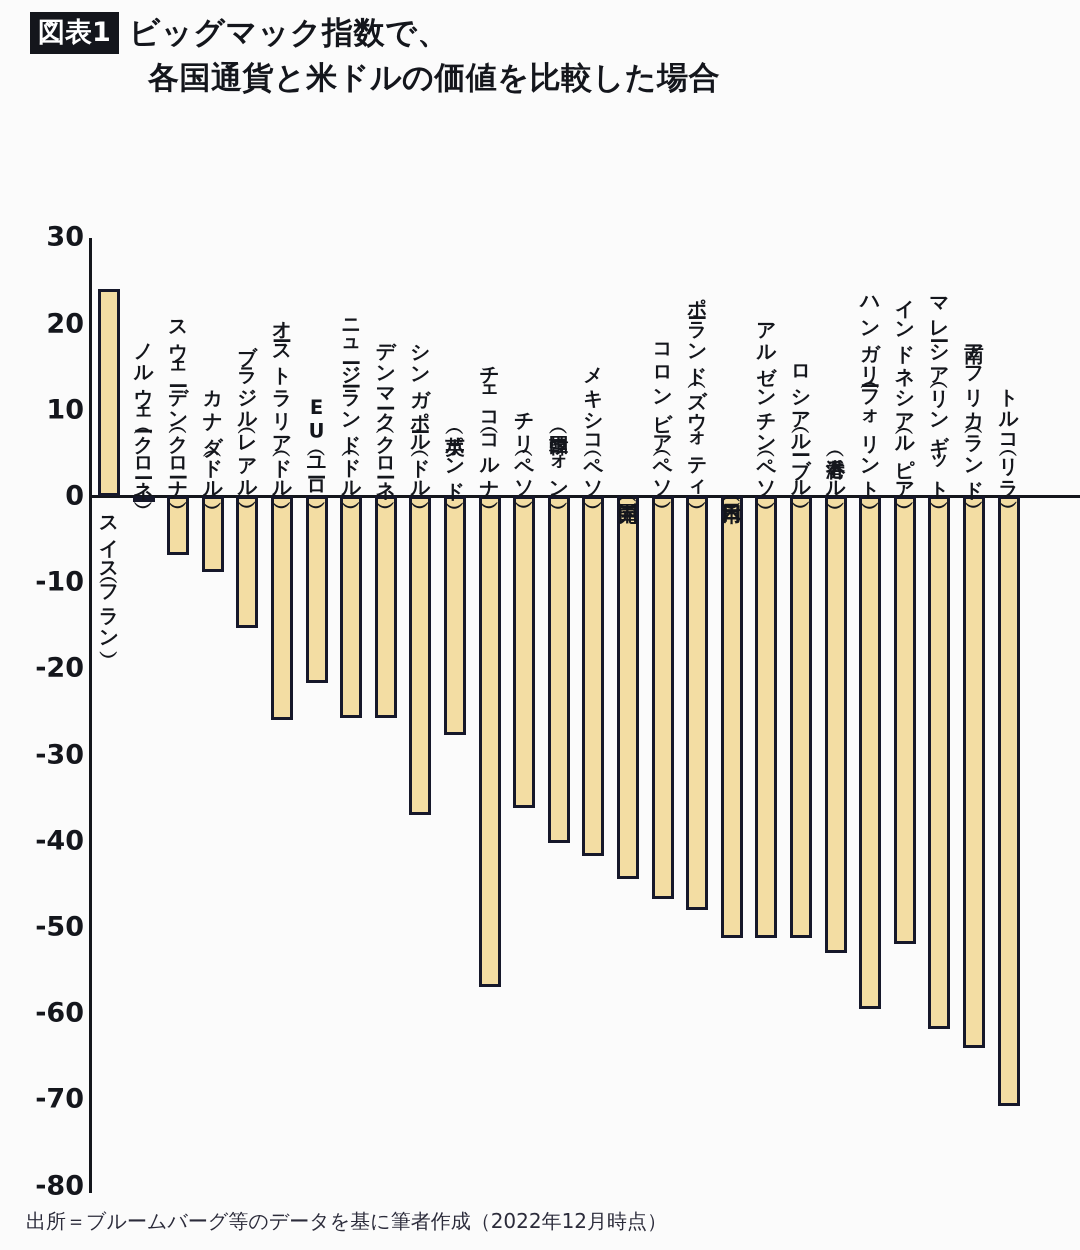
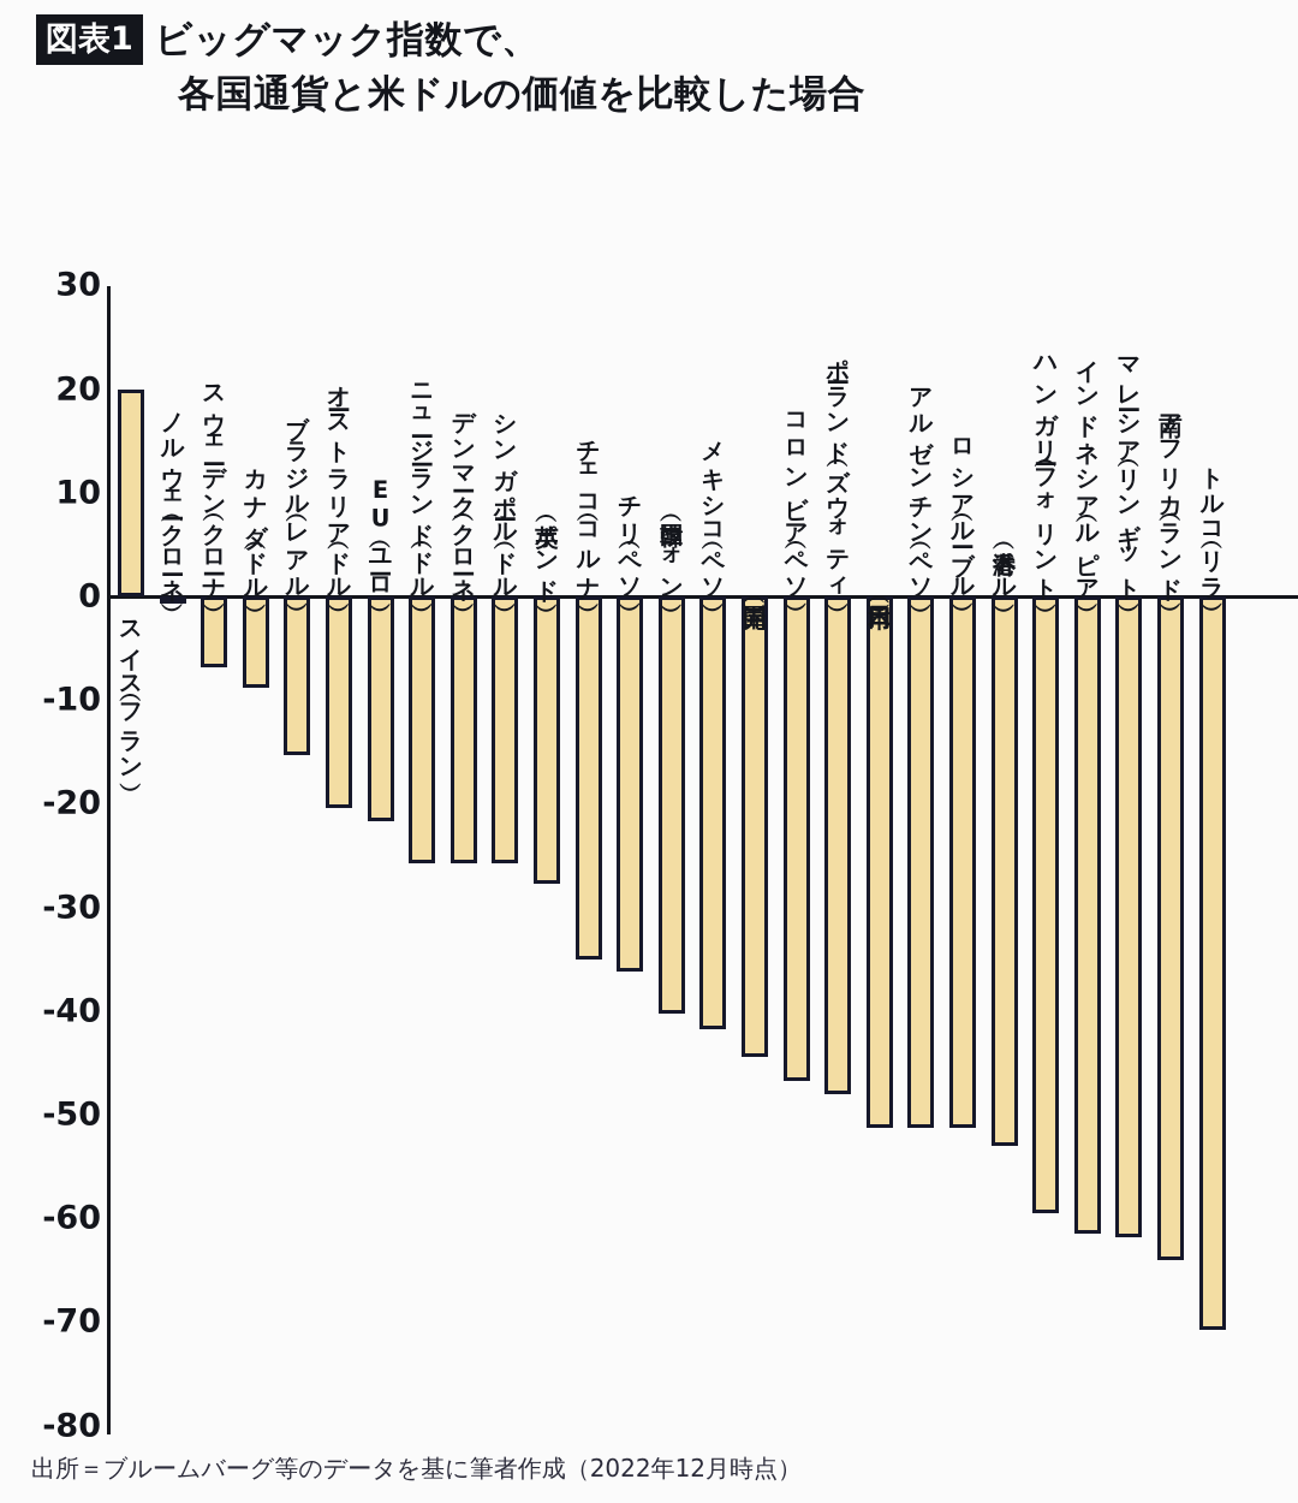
スイス（フラン）: 24 -> 20
オーストラリア（ドル）: -26 -> -20
シンガポール（ドル）: -37 -> -26
チェコ（コルナ）: -57 -> -35
インドネシア（ルピア）: -52 -> -62
